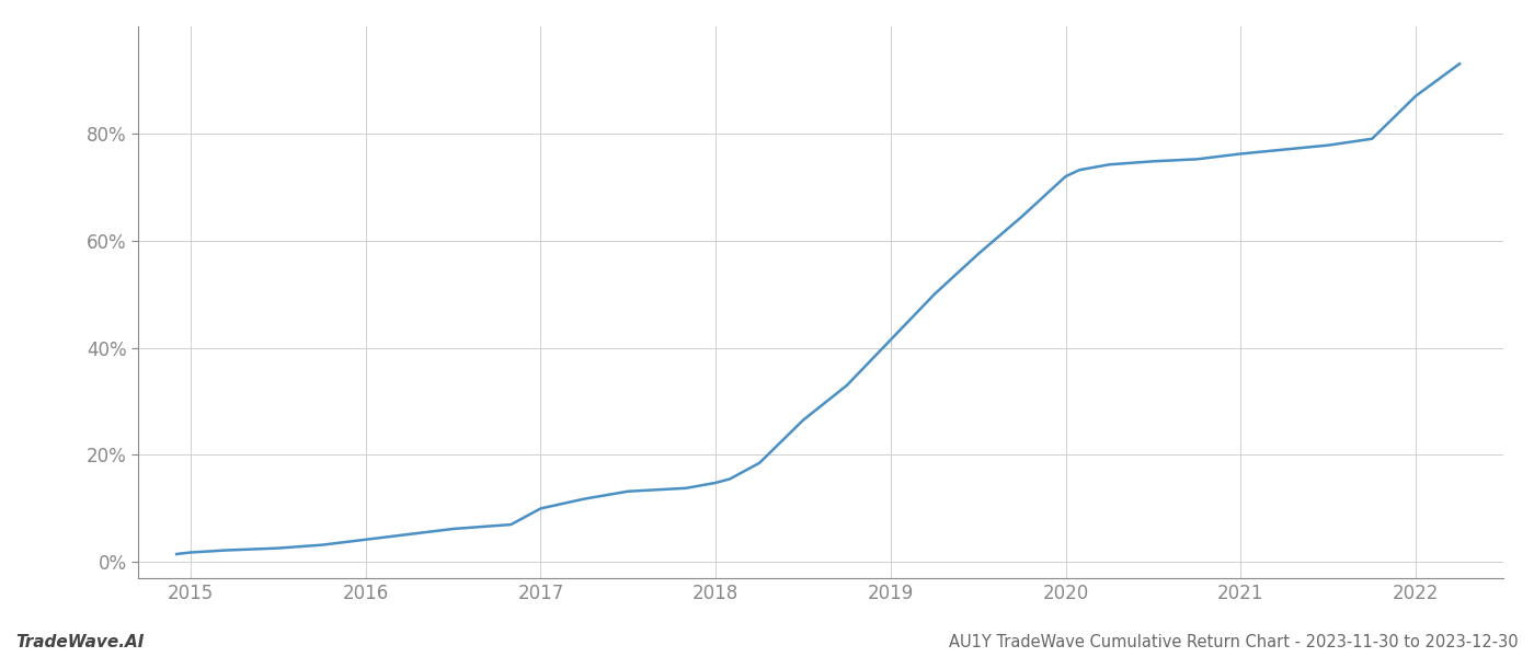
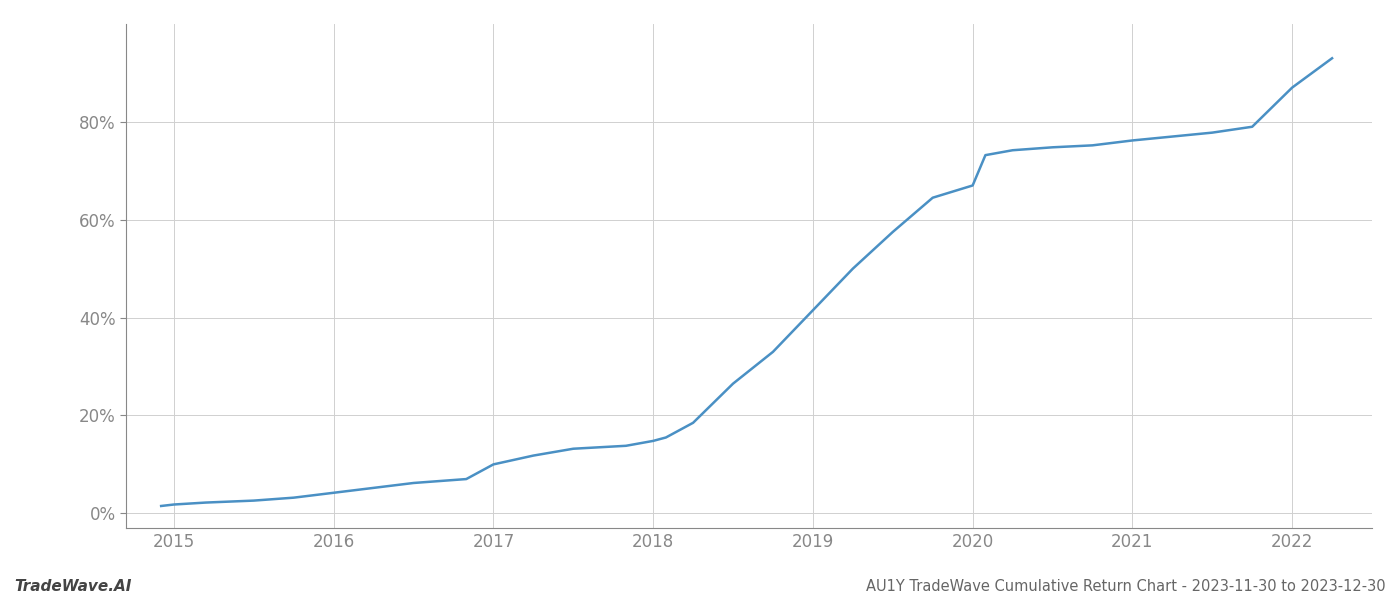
2020: 72.0% -> 67.0%
